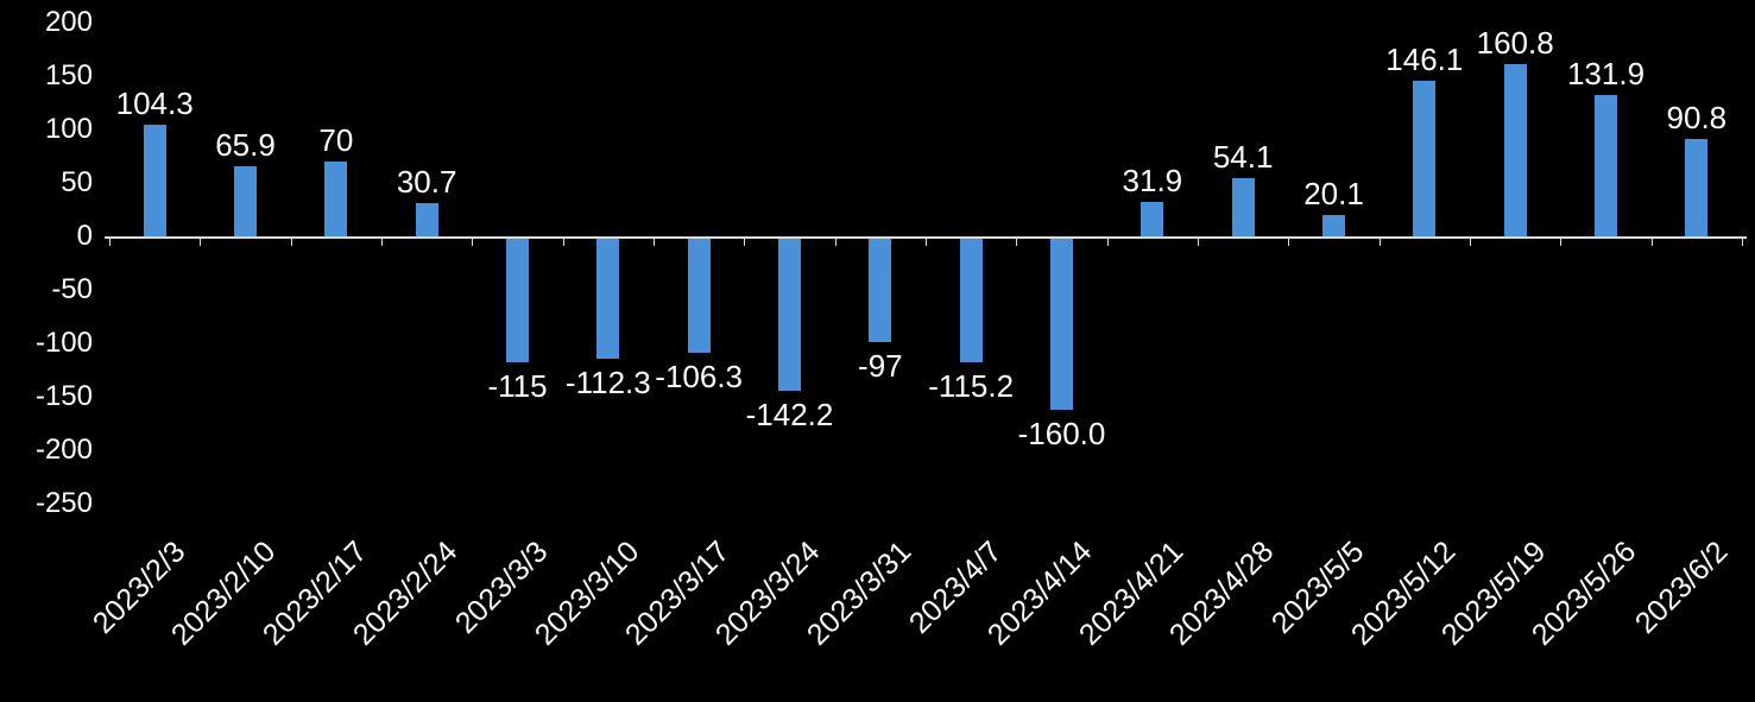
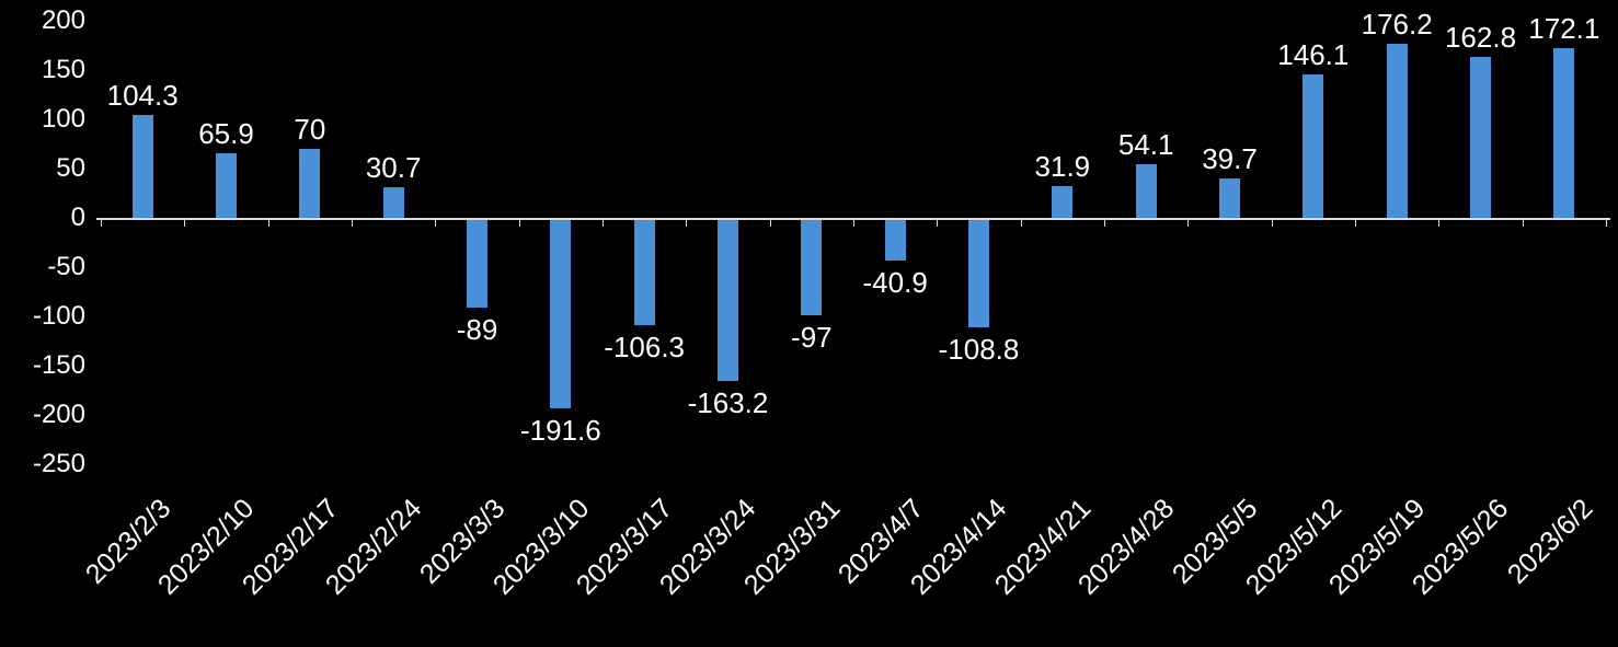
2023/3/3: -115 -> -89
2023/3/10: -112.3 -> -191.6
2023/3/24: -142.2 -> -163.2
2023/4/7: -115.2 -> -40.9
2023/4/14: -160.0 -> -108.8
2023/5/5: 20.1 -> 39.7
2023/5/19: 160.8 -> 176.2
2023/5/26: 131.9 -> 162.8
2023/6/2: 90.8 -> 172.1
